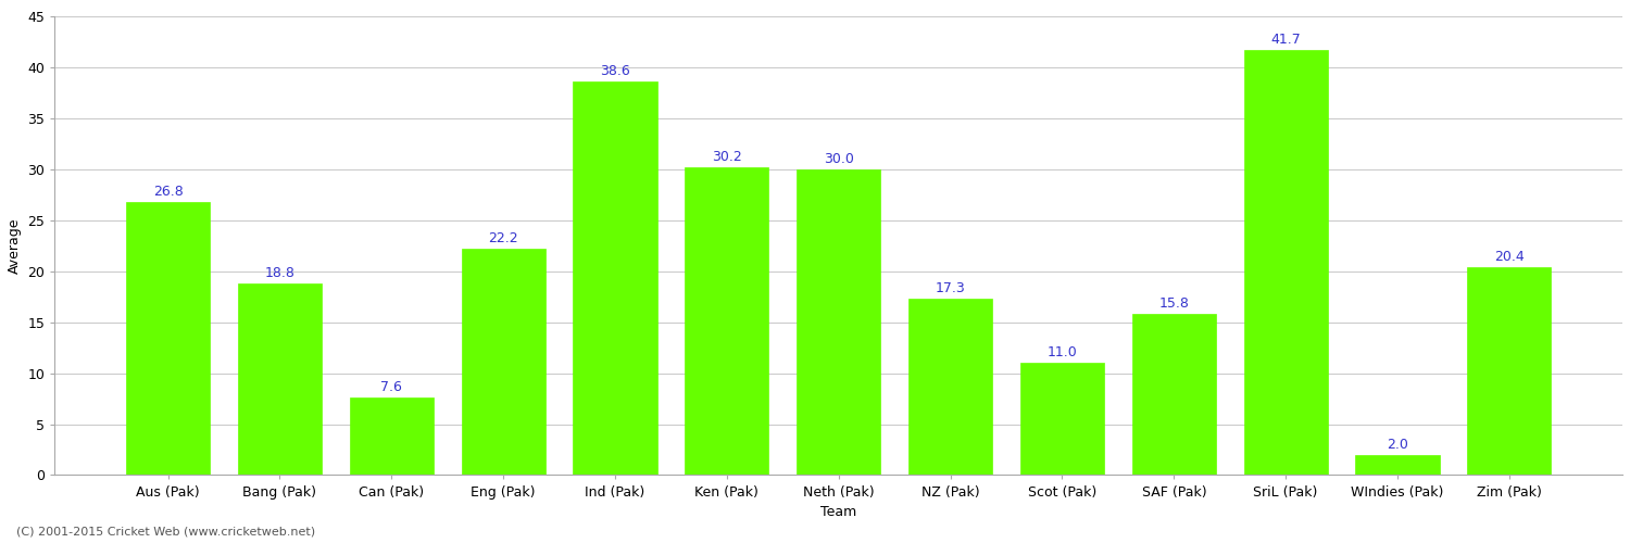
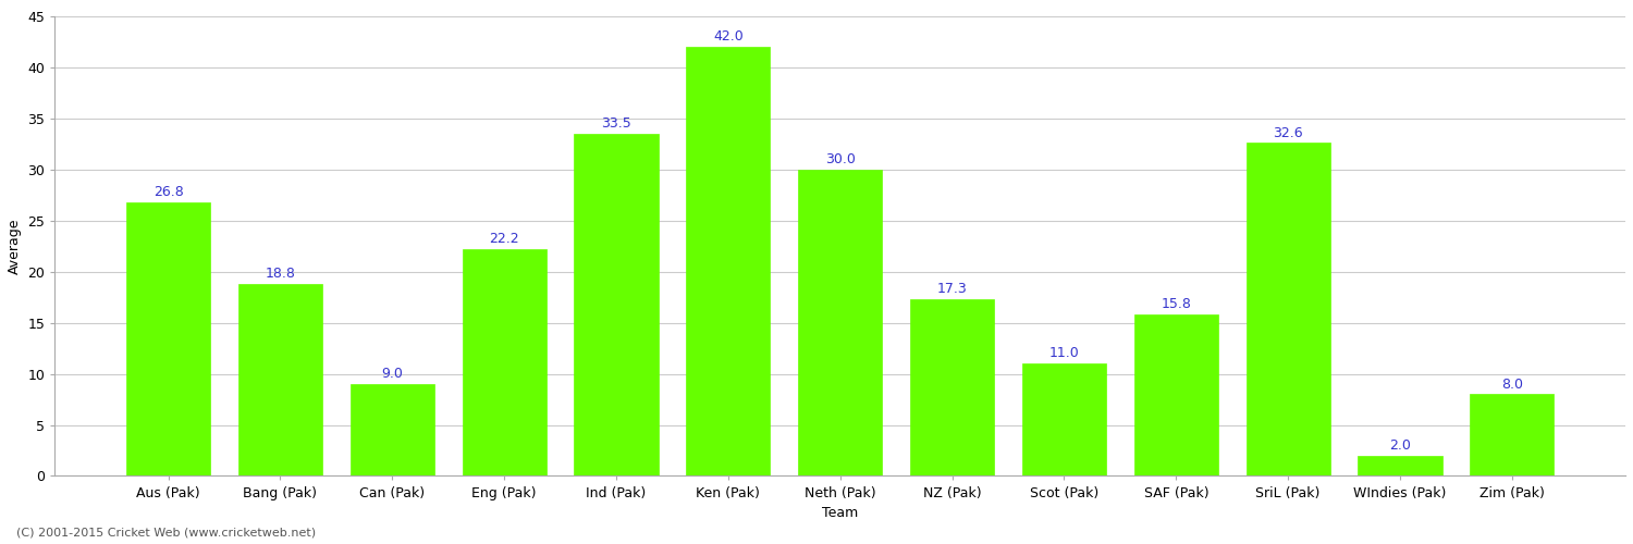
Can (Pak): 7.6 -> 9.0
Ind (Pak): 38.6 -> 33.5
Ken (Pak): 30.2 -> 42.0
SriL (Pak): 41.7 -> 32.6
Zim (Pak): 20.4 -> 8.0
